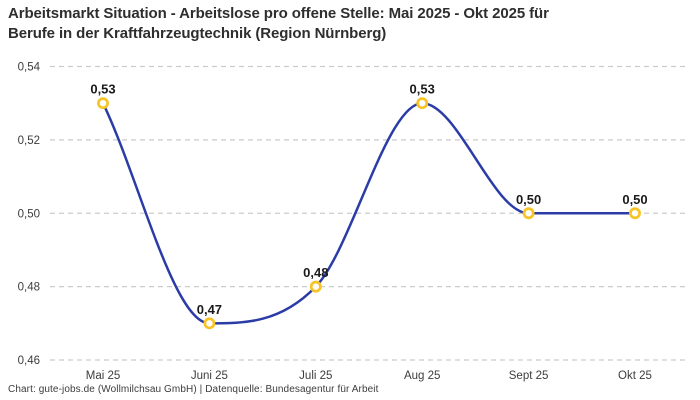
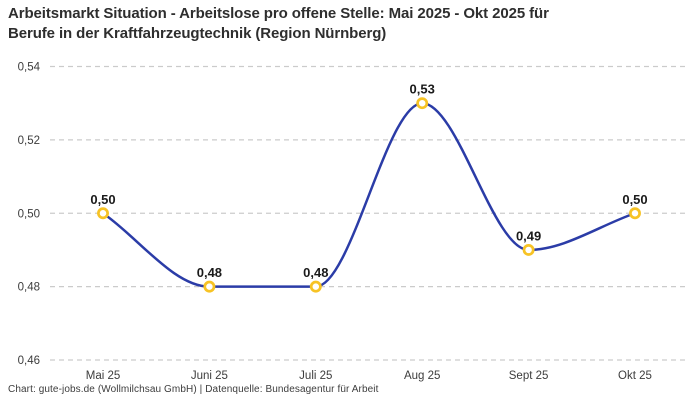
Mai 25: 0,53 -> 0,50
Juni 25: 0,47 -> 0,48
Sept 25: 0,50 -> 0,49
